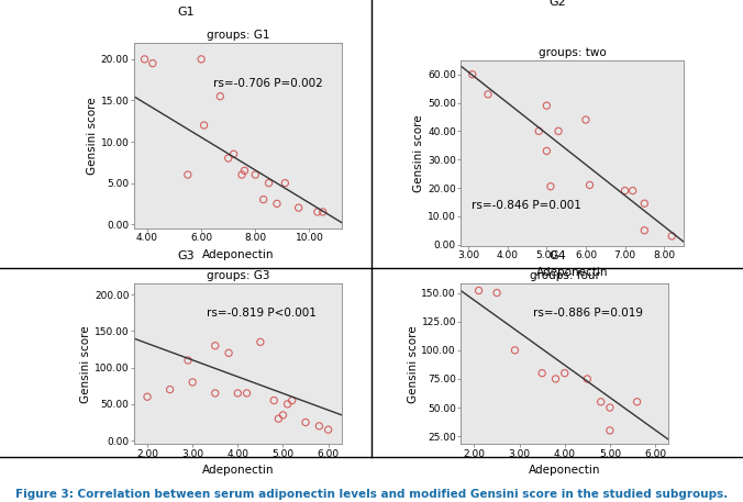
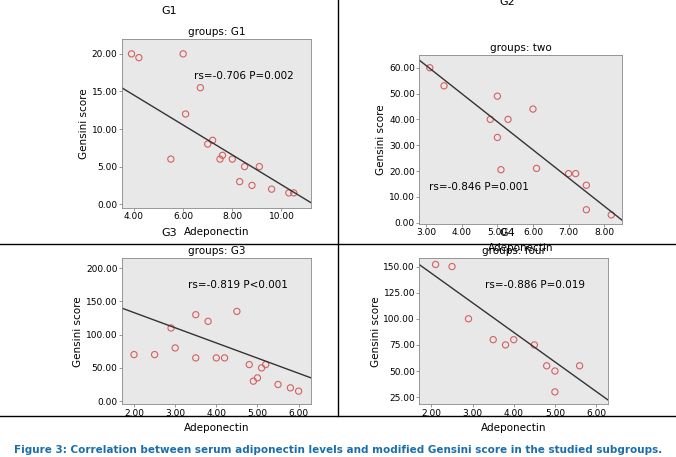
groups: G3/2.00: 60 -> 70
